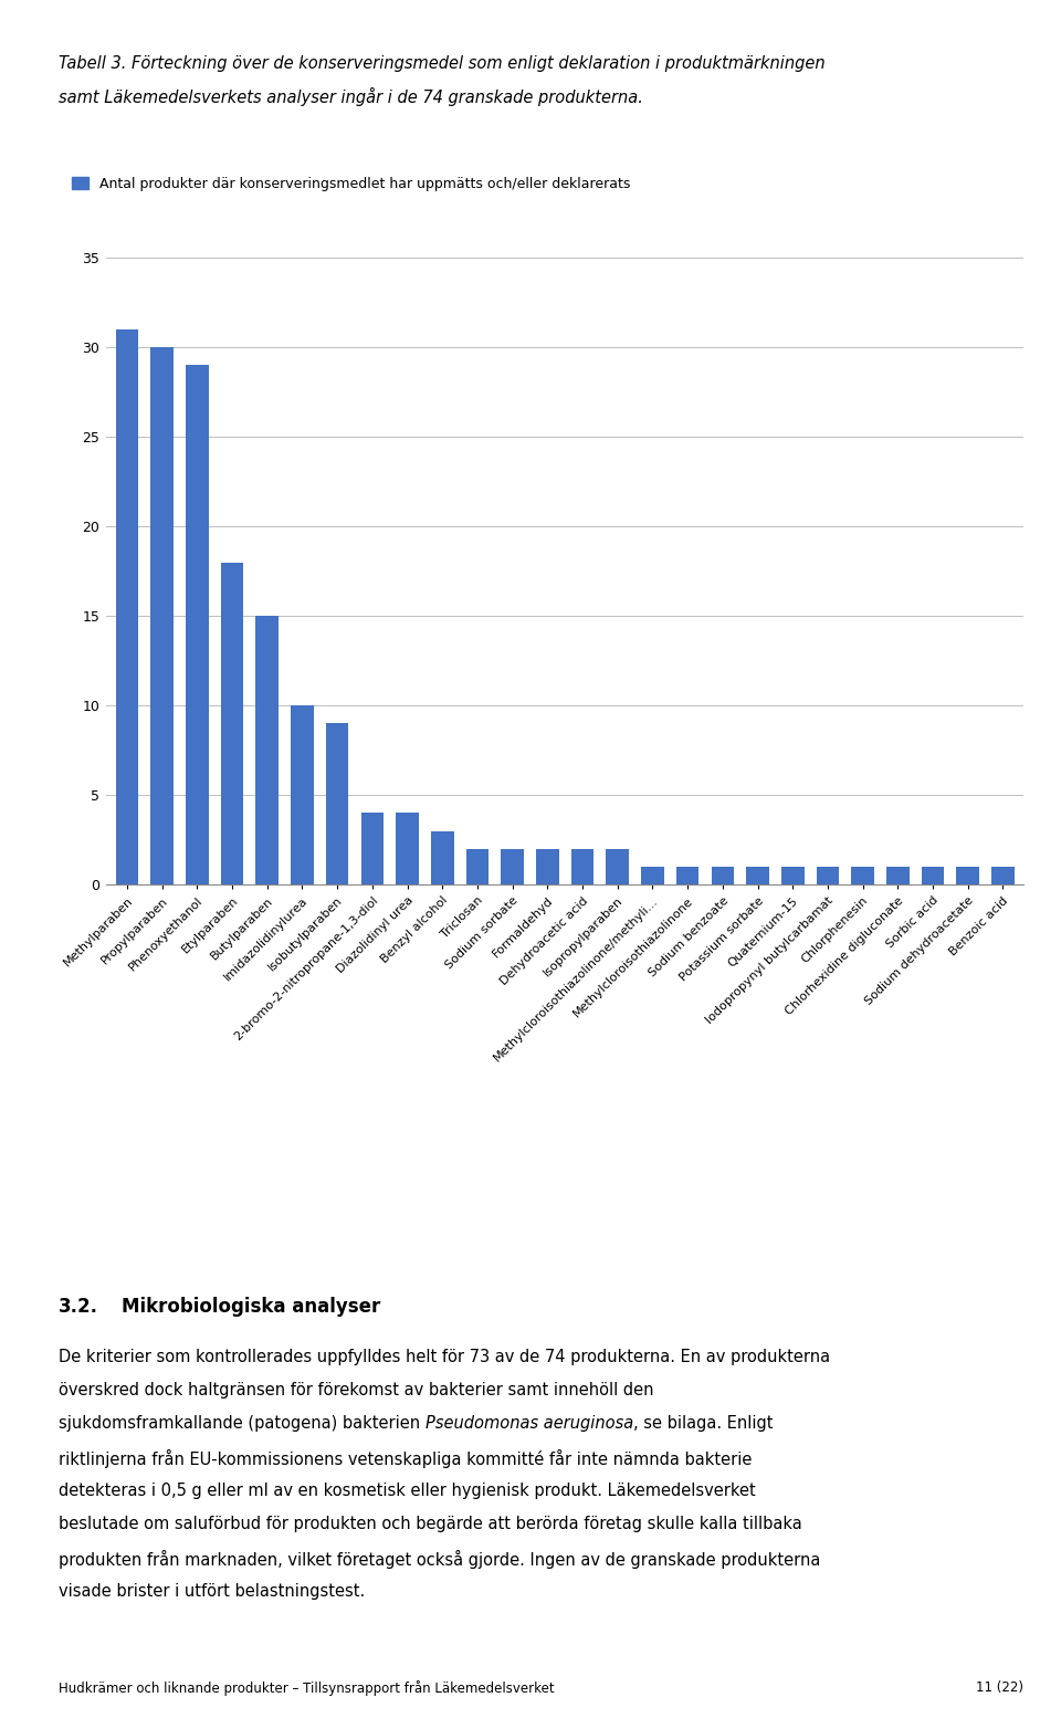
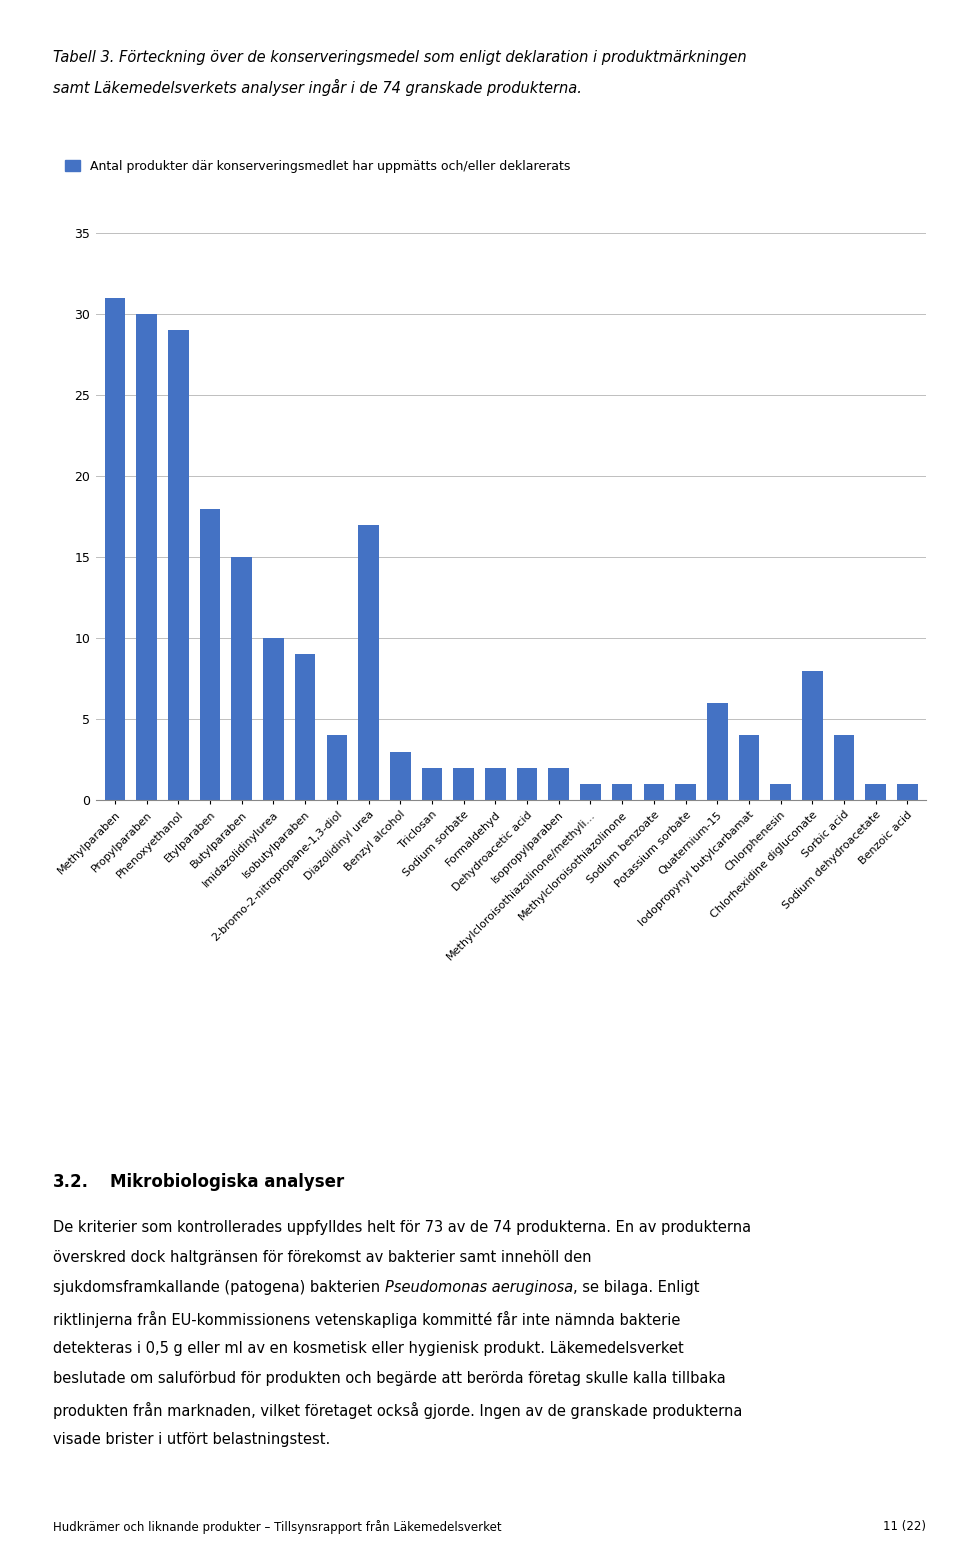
Diazolidinyl urea: 4 -> 17
Quaternium-15: 1 -> 6
Iodopropynyl butylcarbamat: 1 -> 4
Chlorhexidine digluconate: 1 -> 8
Sorbic acid: 1 -> 4
